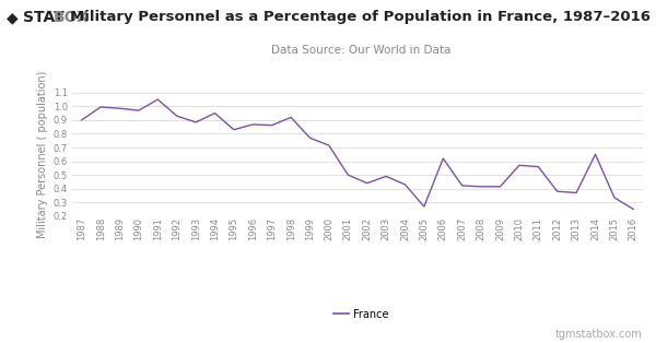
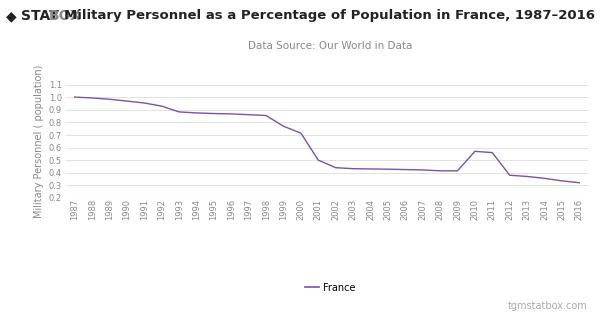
1987: 0.90 -> 1.00
1991: 1.05 -> 0.95
1994: 0.95 -> 0.88
1995: 0.83 -> 0.87
1998: 0.92 -> 0.85
2003: 0.49 -> 0.43
2005: 0.27 -> 0.43
2006: 0.62 -> 0.42
2014: 0.65 -> 0.35
2016: 0.25 -> 0.32
